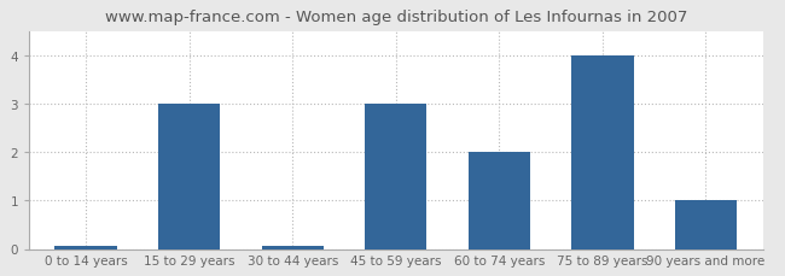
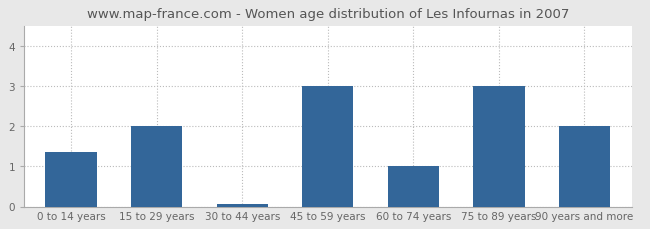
0 to 14 years: 0.05 -> 1.35
15 to 29 years: 3.00 -> 2.00
60 to 74 years: 2.00 -> 1.00
75 to 89 years: 4.00 -> 3.00
90 years and more: 1.00 -> 2.00
